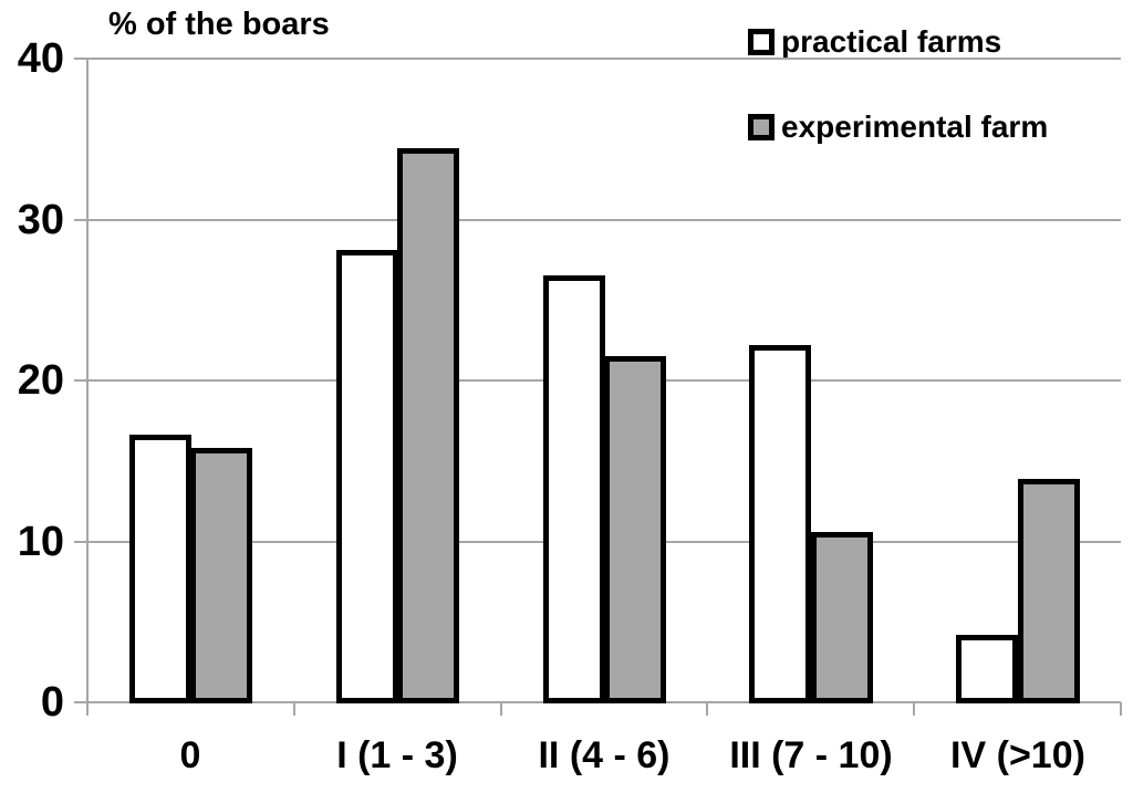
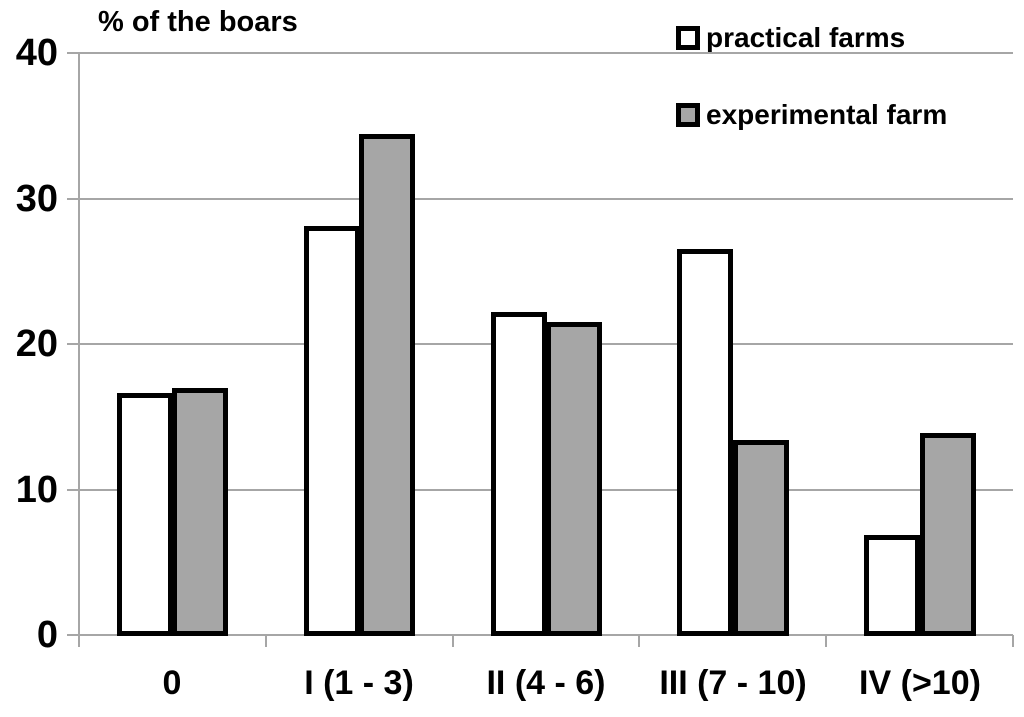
experimental farm/0: 15.8 -> 17.0
practical farms/II (4 - 6): 26.5 -> 22.2
practical farms/III (7 - 10): 22.2 -> 26.5
experimental farm/III (7 - 10): 10.6 -> 13.4
practical farms/IV (>10): 4.2 -> 6.9
